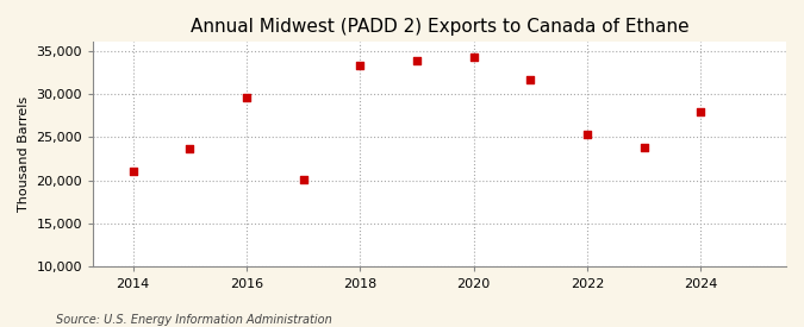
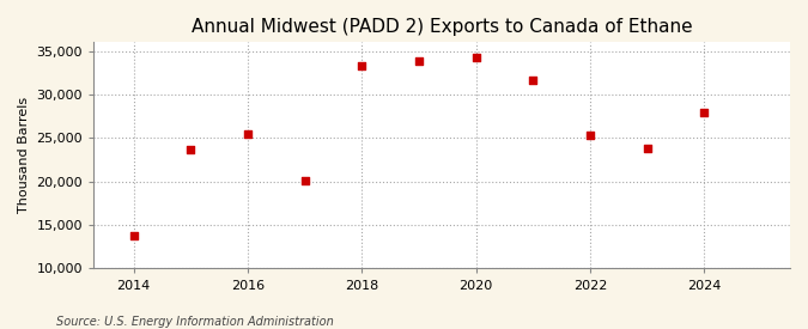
2014: 21,000 -> 13,800
2016: 29,600 -> 25,400
